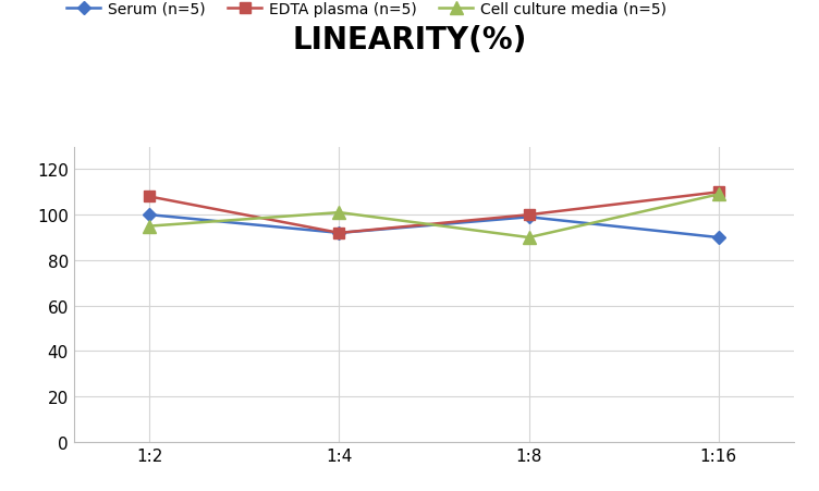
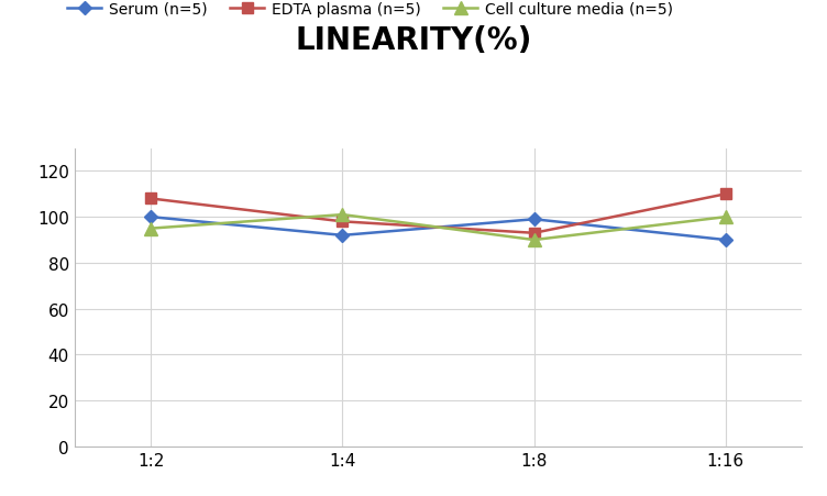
EDTA plasma (n=5)/1:4: 92 -> 98
EDTA plasma (n=5)/1:8: 100 -> 93
Cell culture media (n=5)/1:16: 109 -> 100
